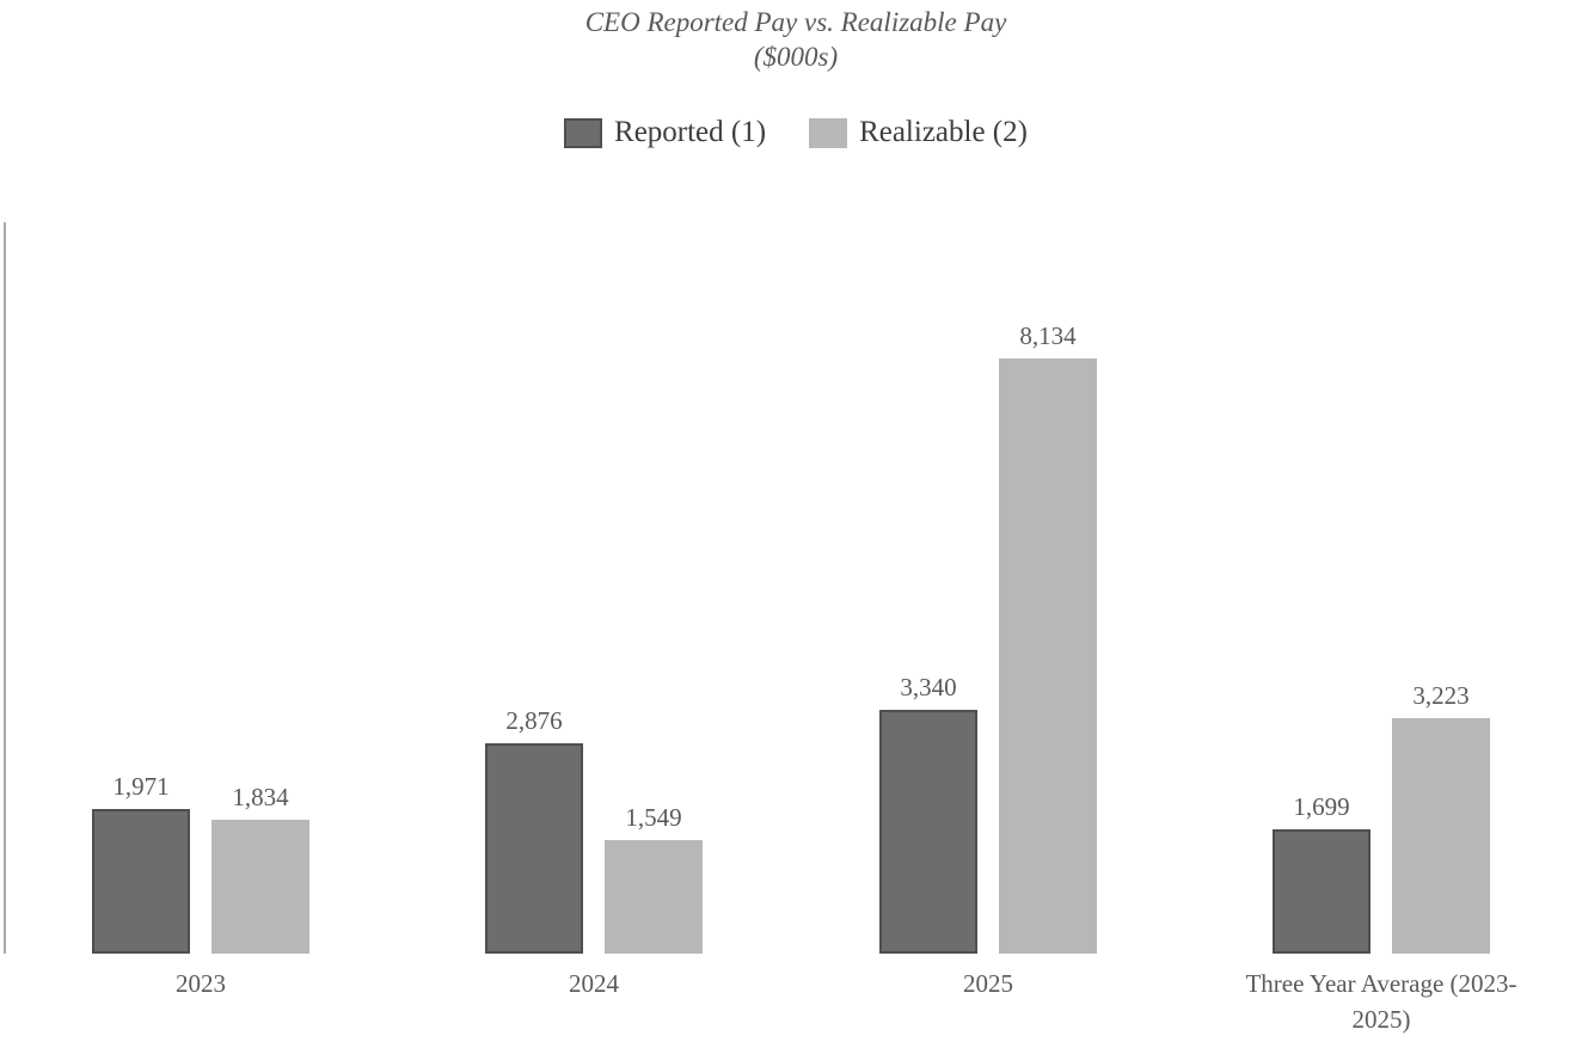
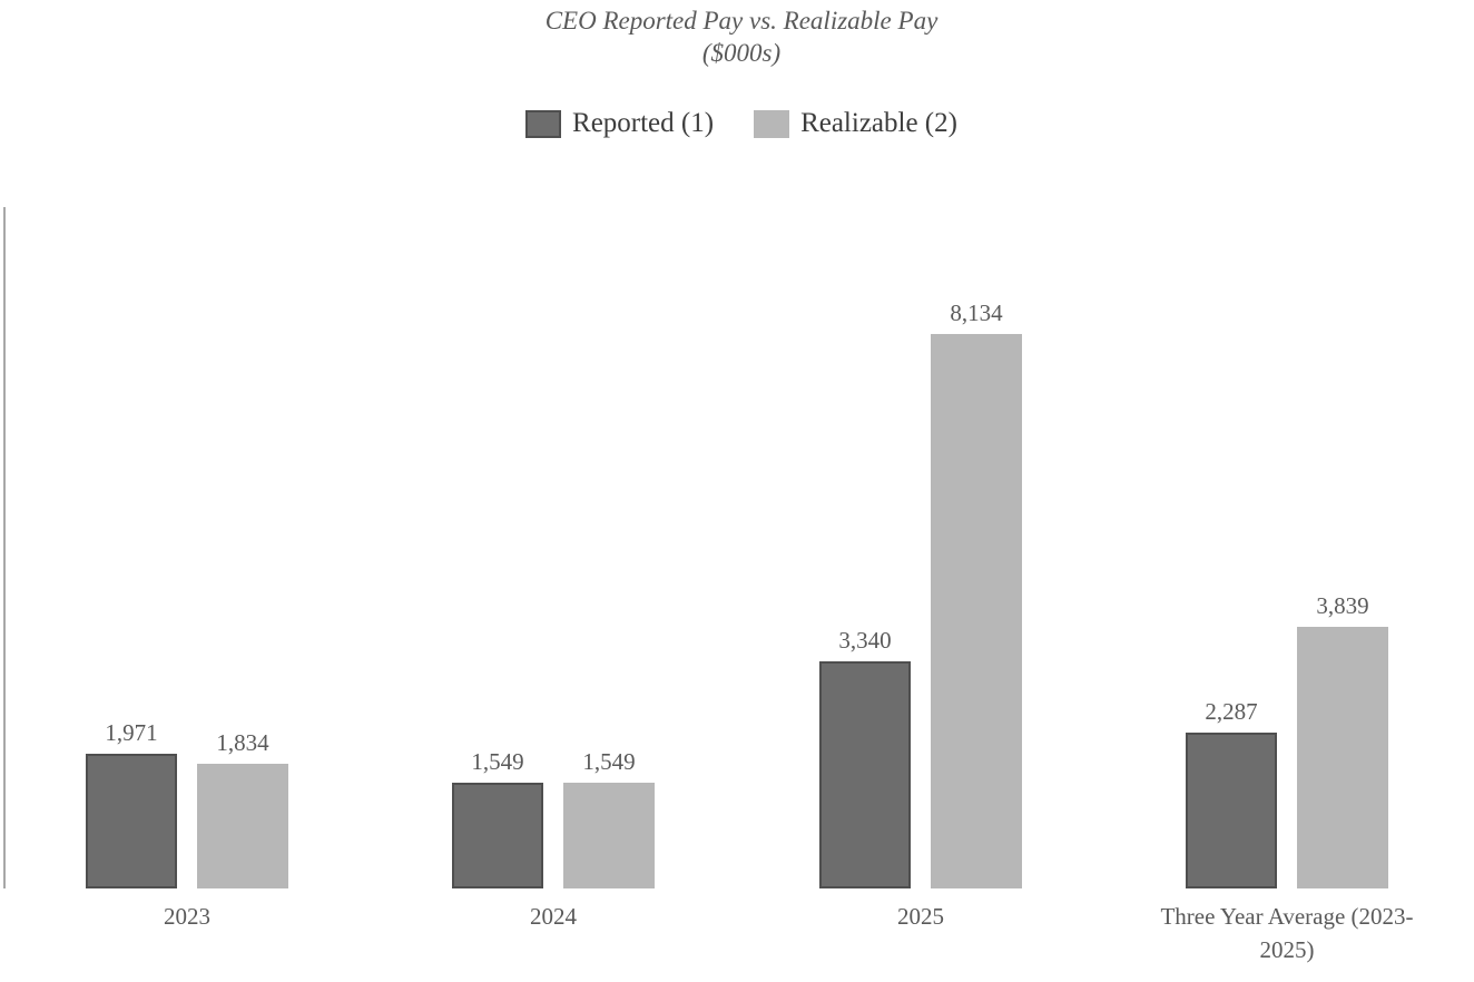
Reported (1)/2024: 2,876 -> 1,549
Reported (1)/Three Year Average (2023-2025): 1,699 -> 2,287
Realizable (2)/Three Year Average (2023-2025): 3,223 -> 3,839
